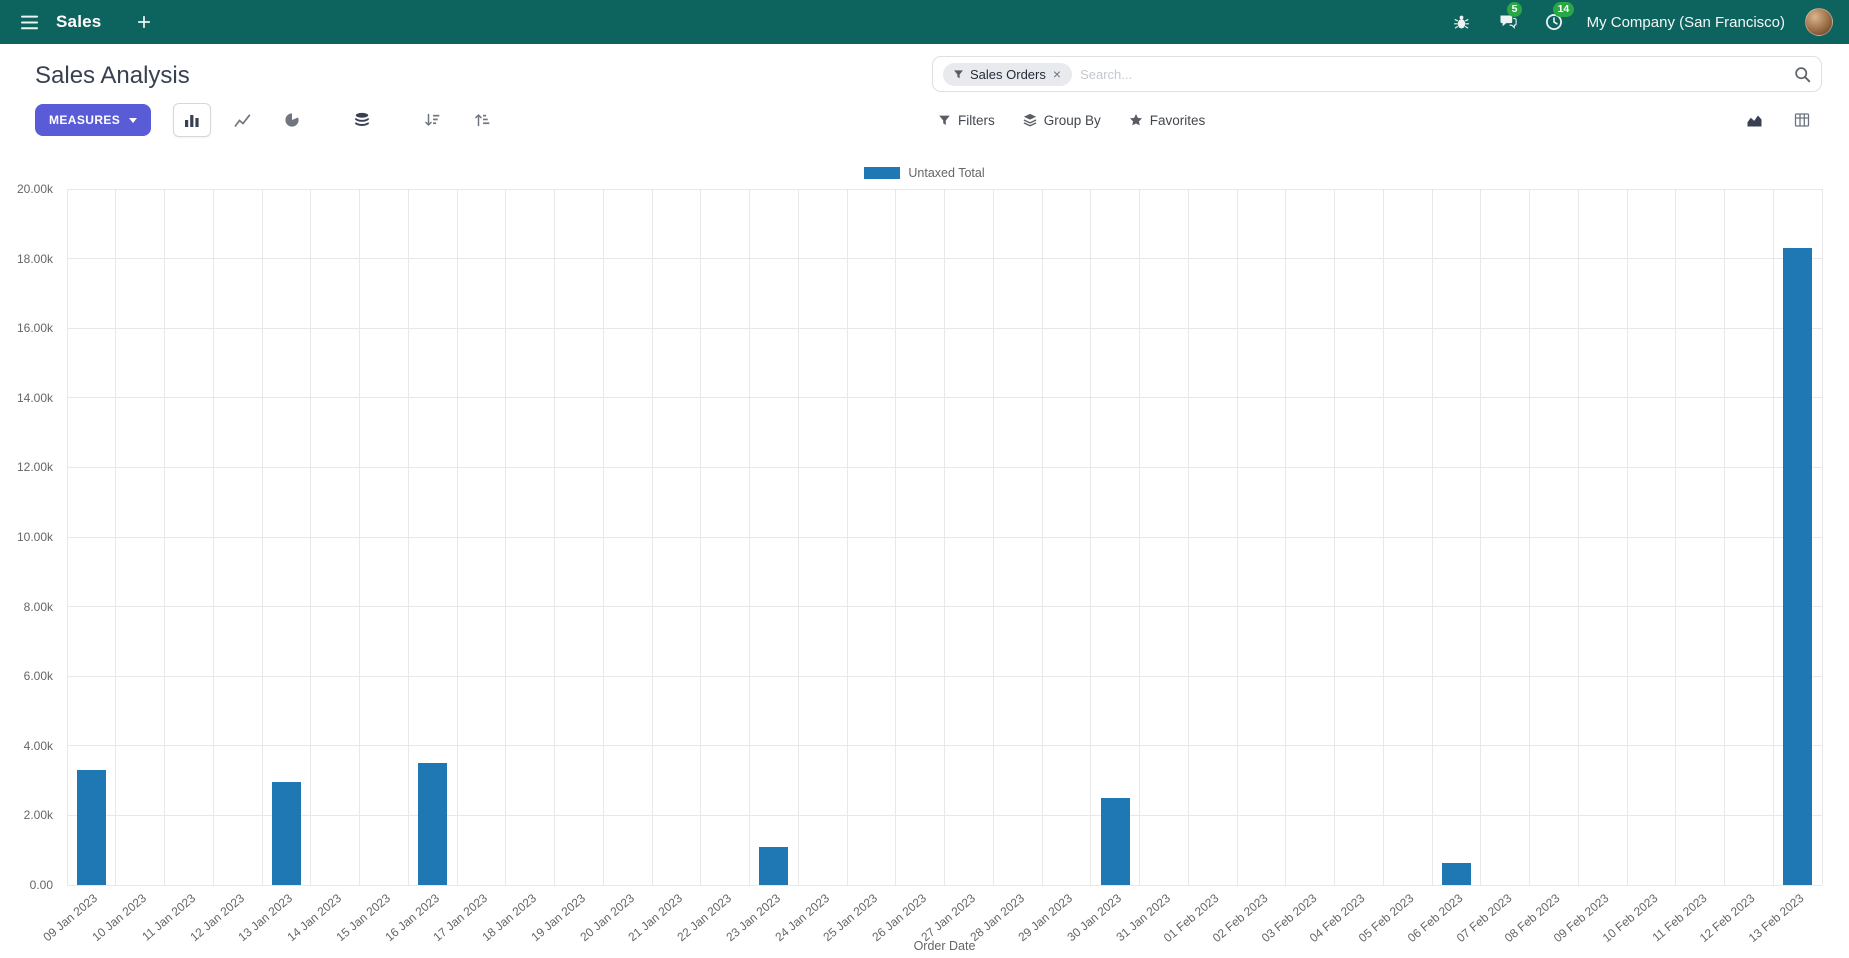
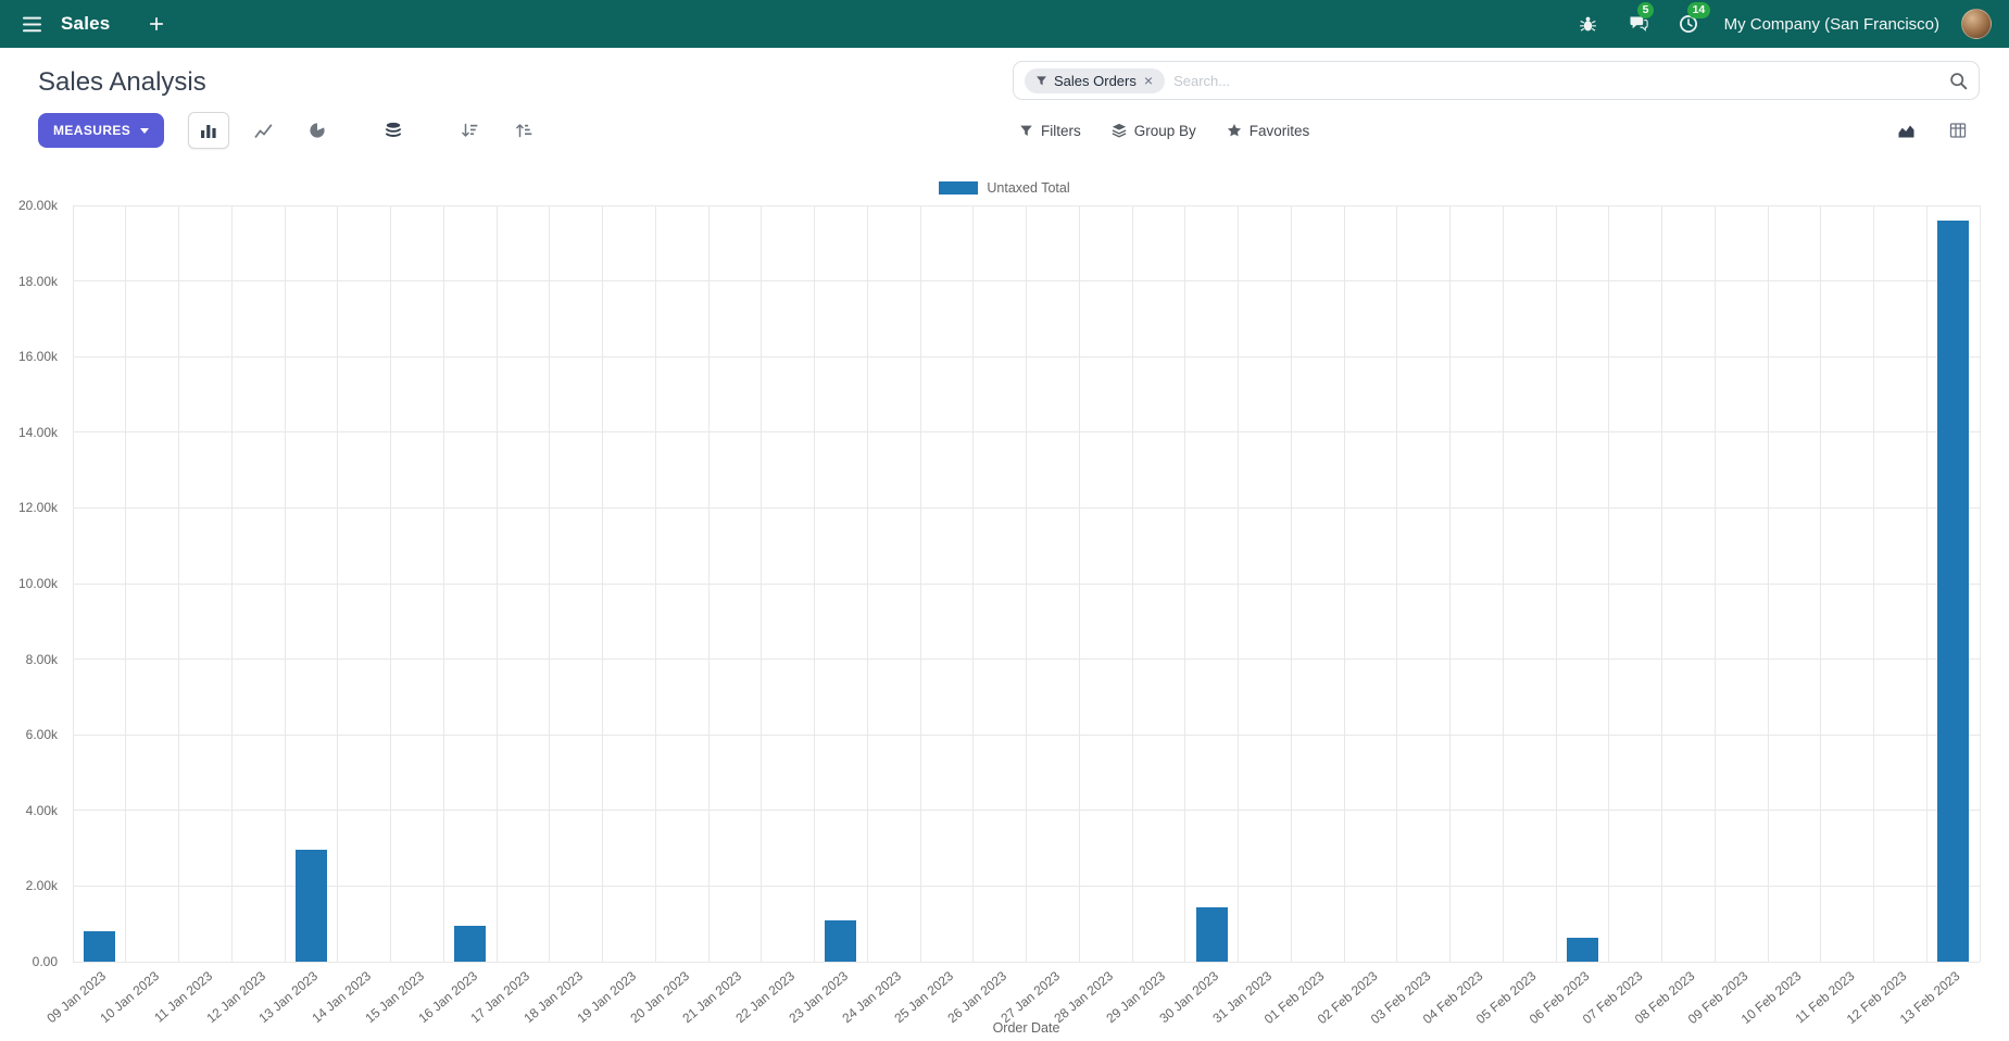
09 Jan 2023: 3.3k -> 0.8k
16 Jan 2023: 3.5k -> 1.0k
30 Jan 2023: 2.5k -> 1.4k
13 Feb 2023: 18.3k -> 19.6k
